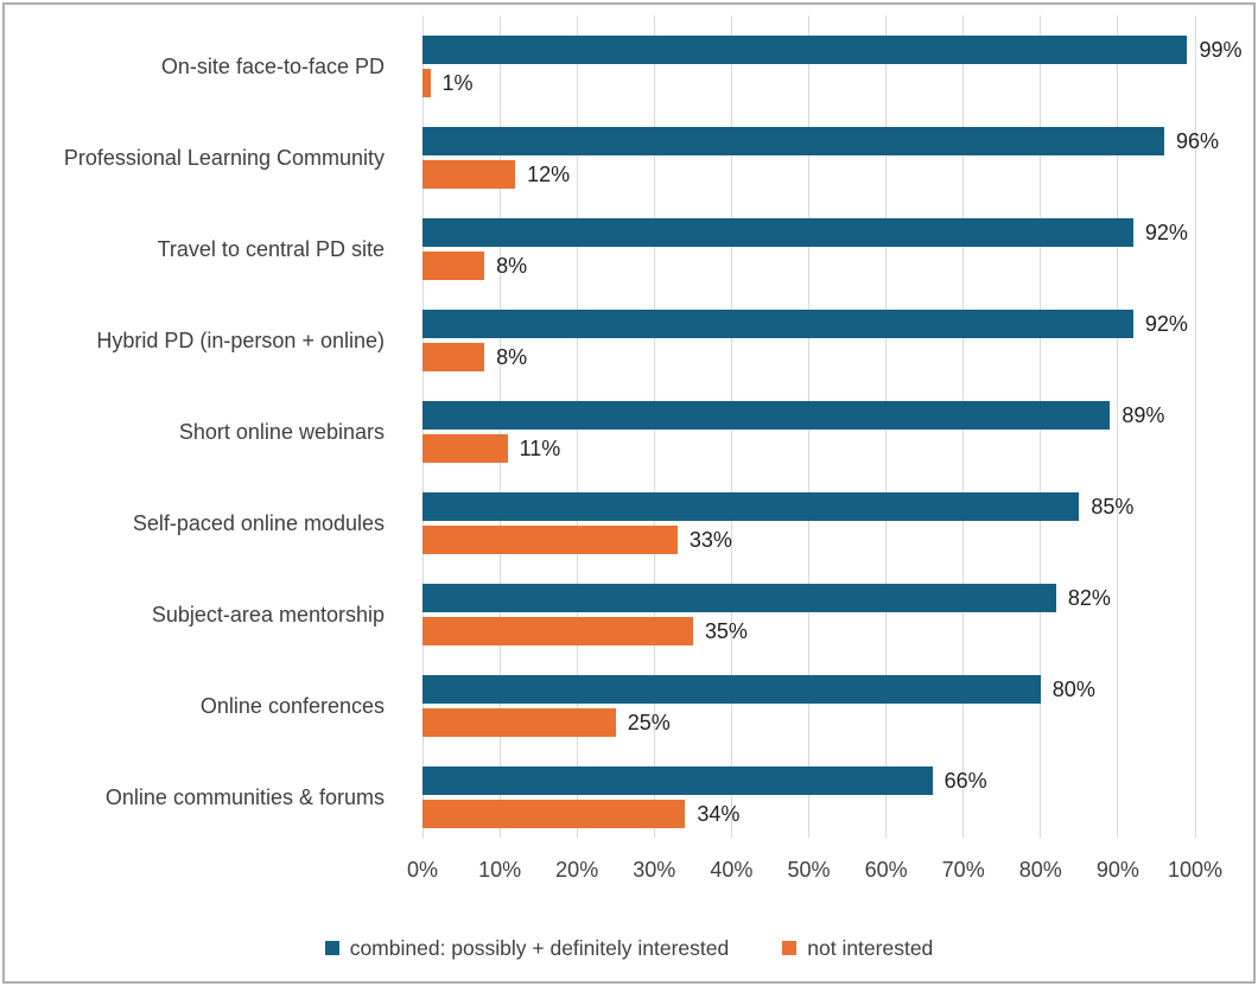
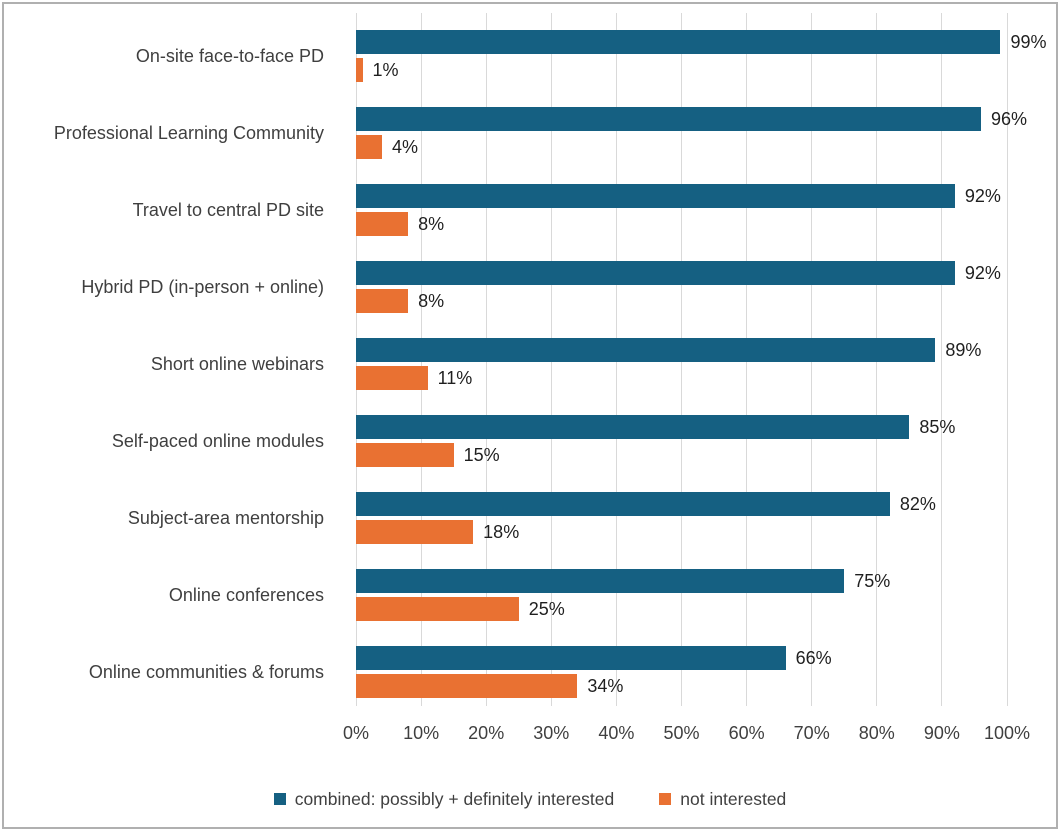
not interested/Professional Learning Community: 12% -> 4%
not interested/Self-paced online modules: 33% -> 15%
not interested/Subject-area mentorship: 35% -> 18%
combined: possibly + definitely interested/Online conferences: 80% -> 75%
